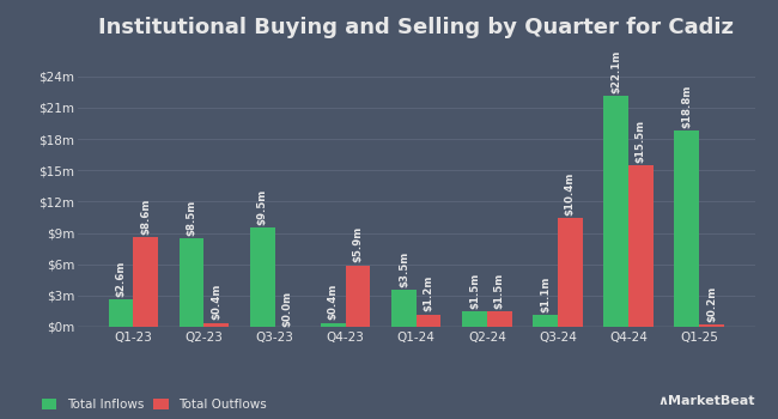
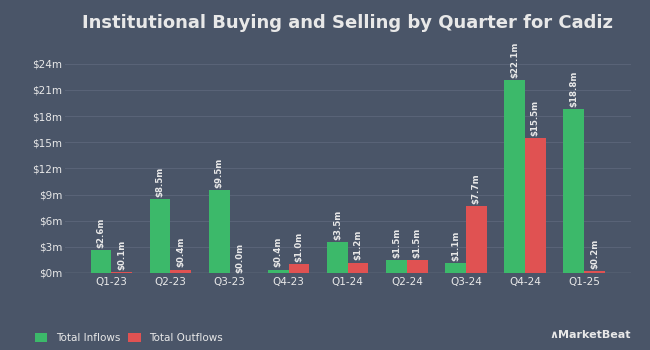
Total Outflows/Q1-23: $8.6m -> $0.1m
Total Outflows/Q4-23: $5.9m -> $1.0m
Total Outflows/Q3-24: $10.4m -> $7.7m
